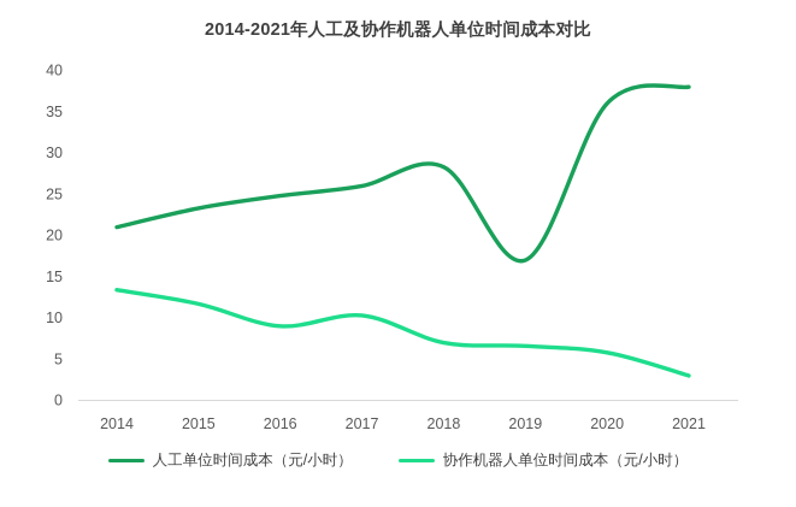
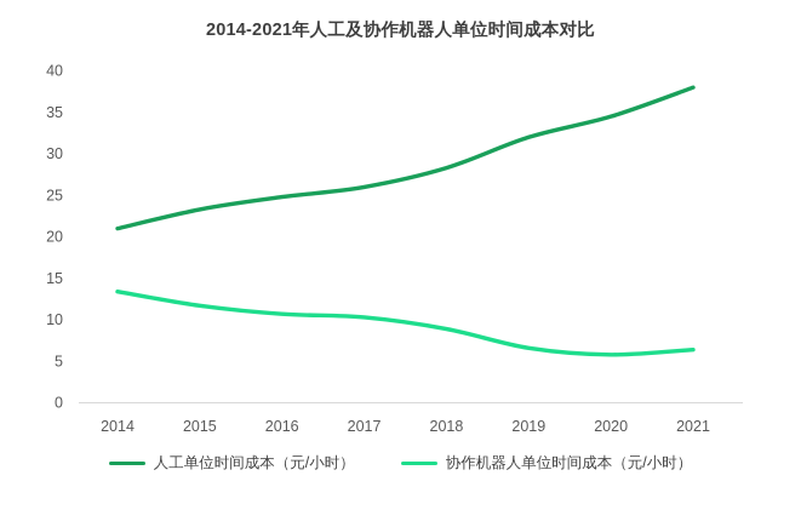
协作机器人单位时间成本（元/小时）/2016: 9 -> 11
协作机器人单位时间成本（元/小时）/2018: 7 -> 9
人工单位时间成本（元/小时）/2019: 17 -> 32
人工单位时间成本（元/小时）/2020: 36 -> 34
协作机器人单位时间成本（元/小时）/2021: 3 -> 6
